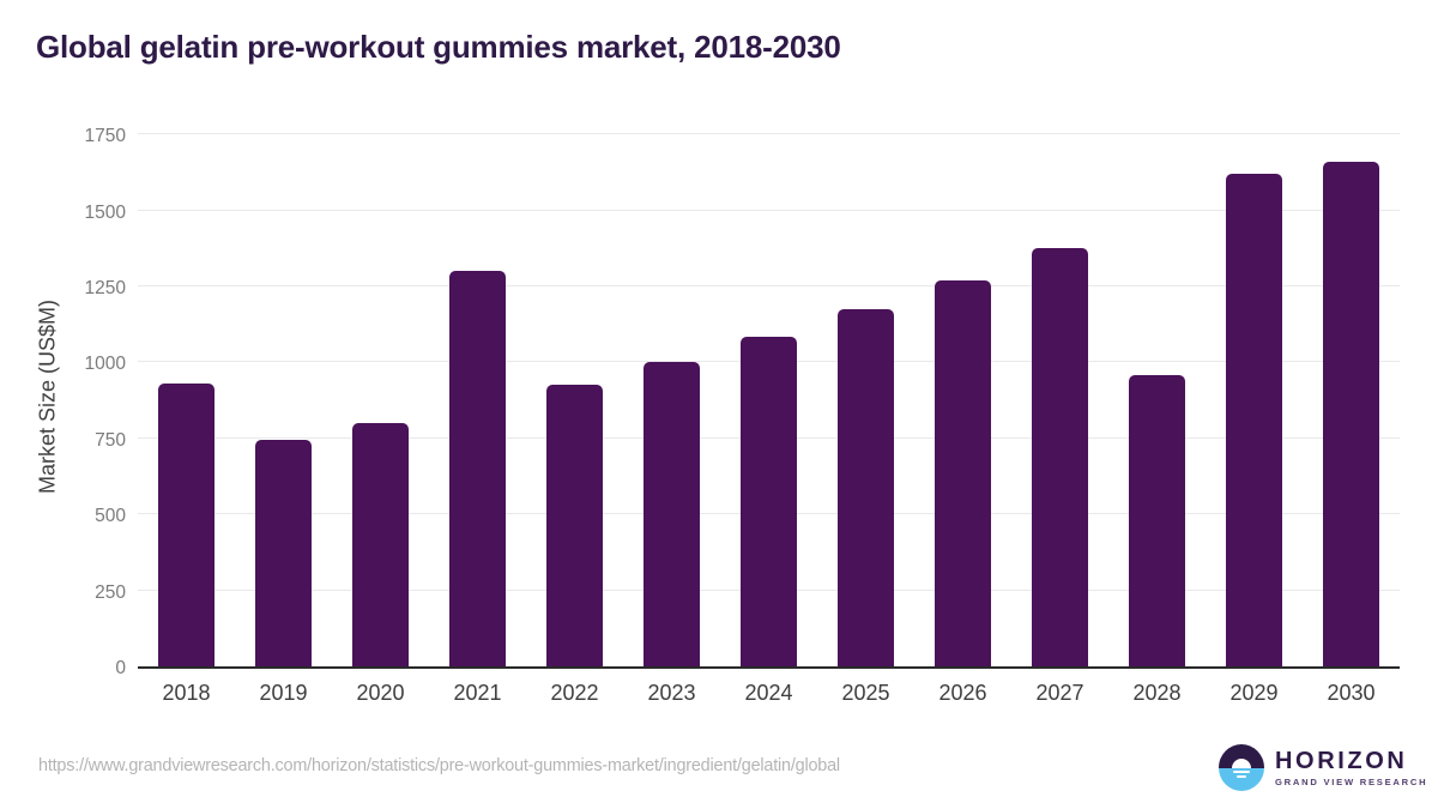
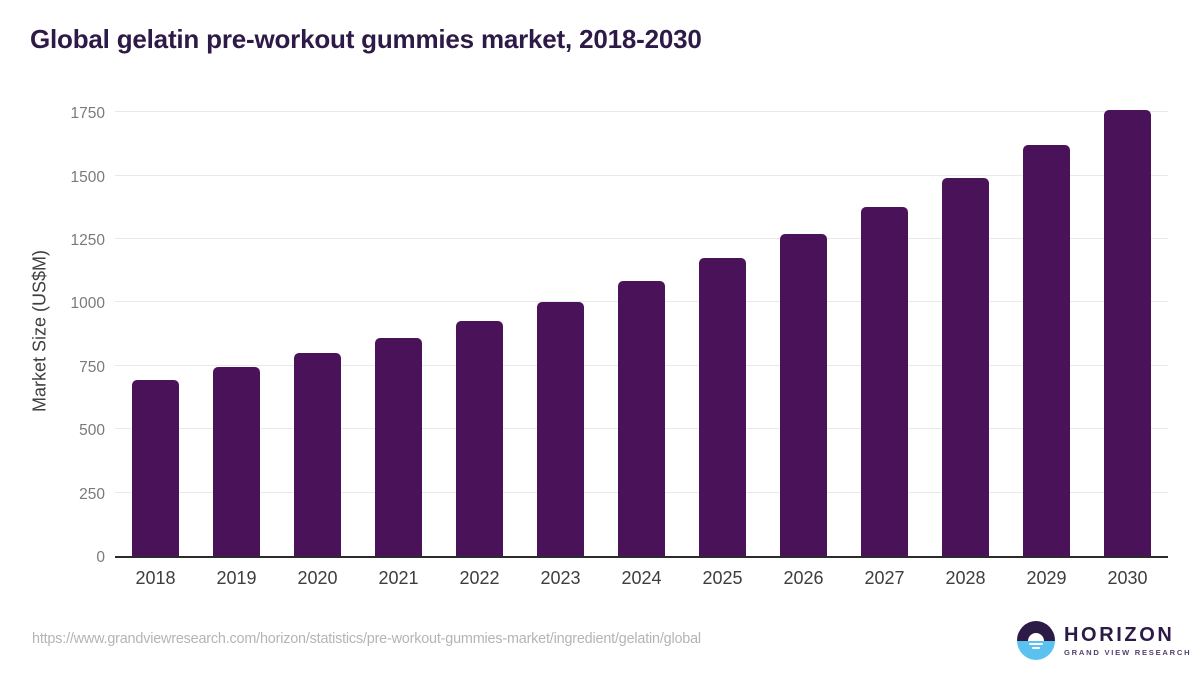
2018: 930 -> 700
2021: 1300 -> 860
2028: 960 -> 1490
2030: 1660 -> 1760
